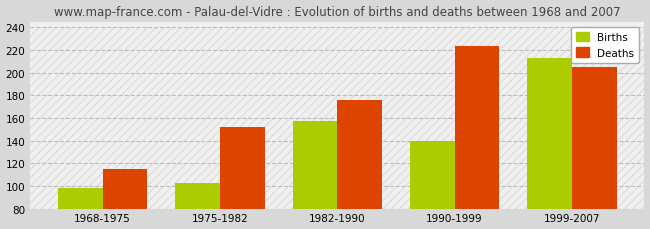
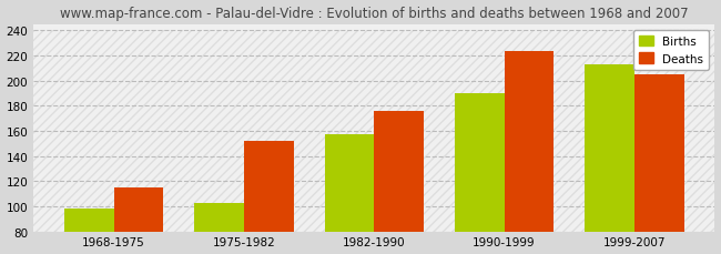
Births/1990-1999: 140 -> 190
